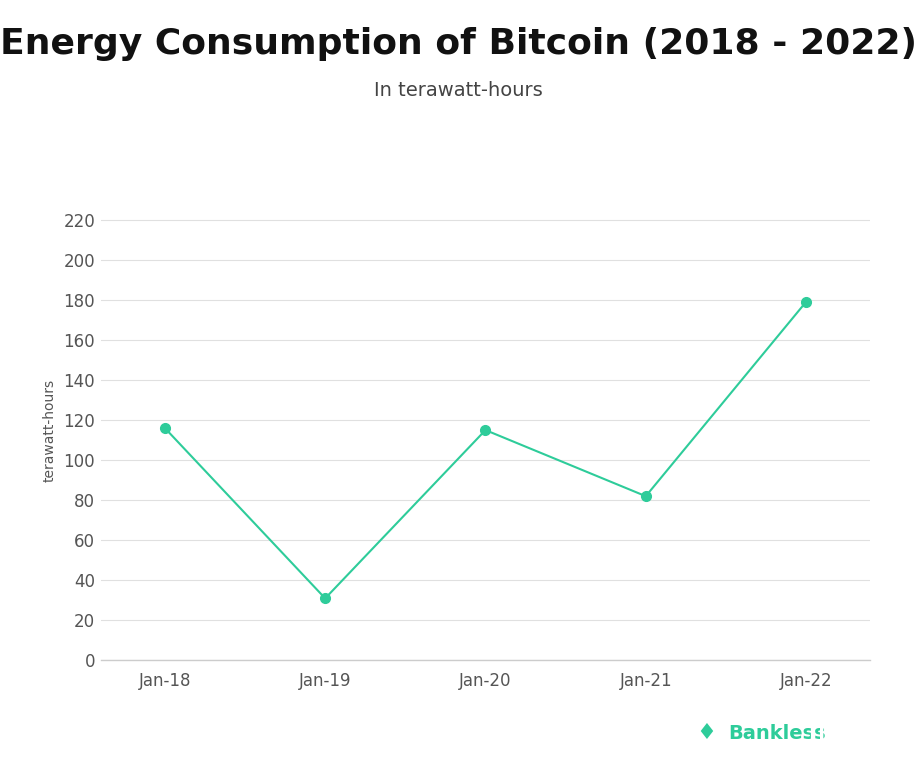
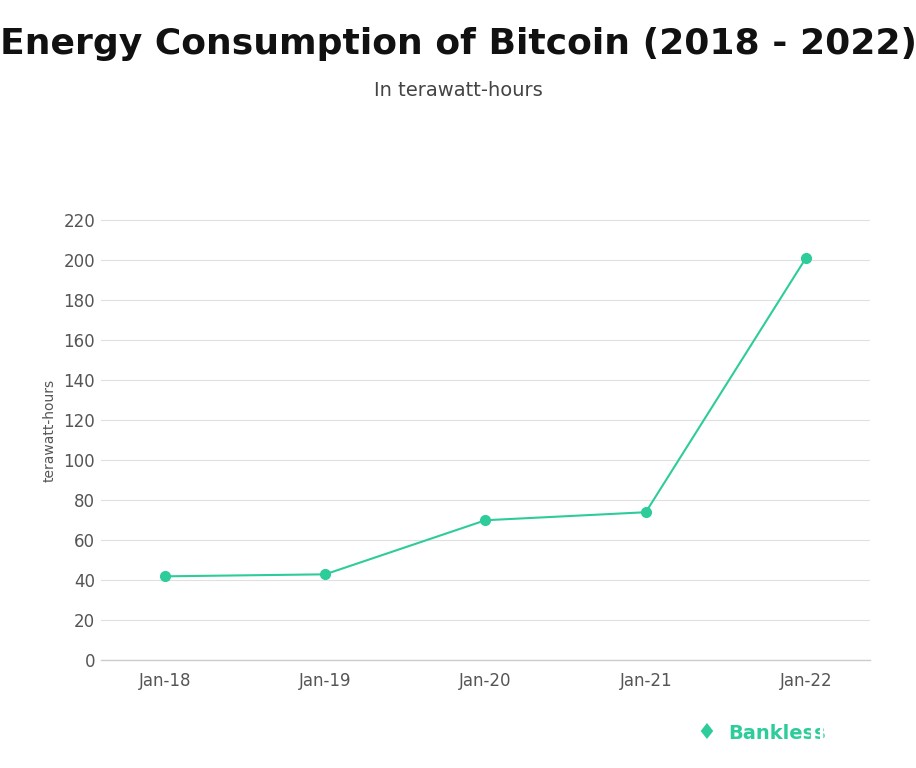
Jan-18: 116 -> 42
Jan-19: 31 -> 43
Jan-20: 115 -> 70
Jan-21: 82 -> 74
Jan-22: 179 -> 201
